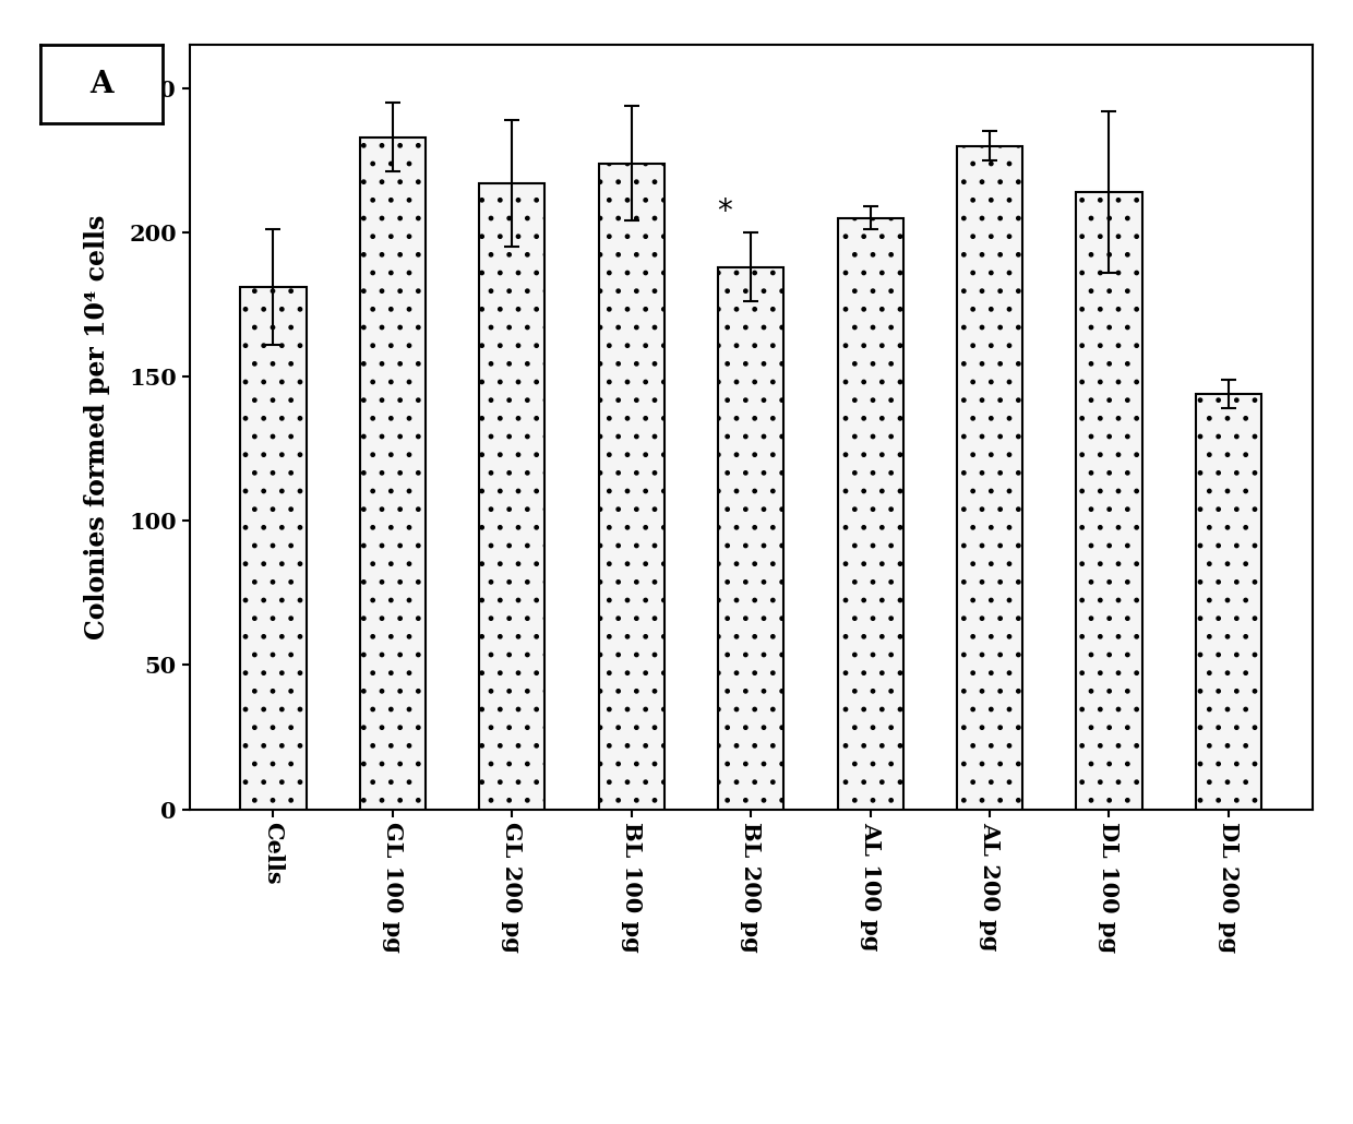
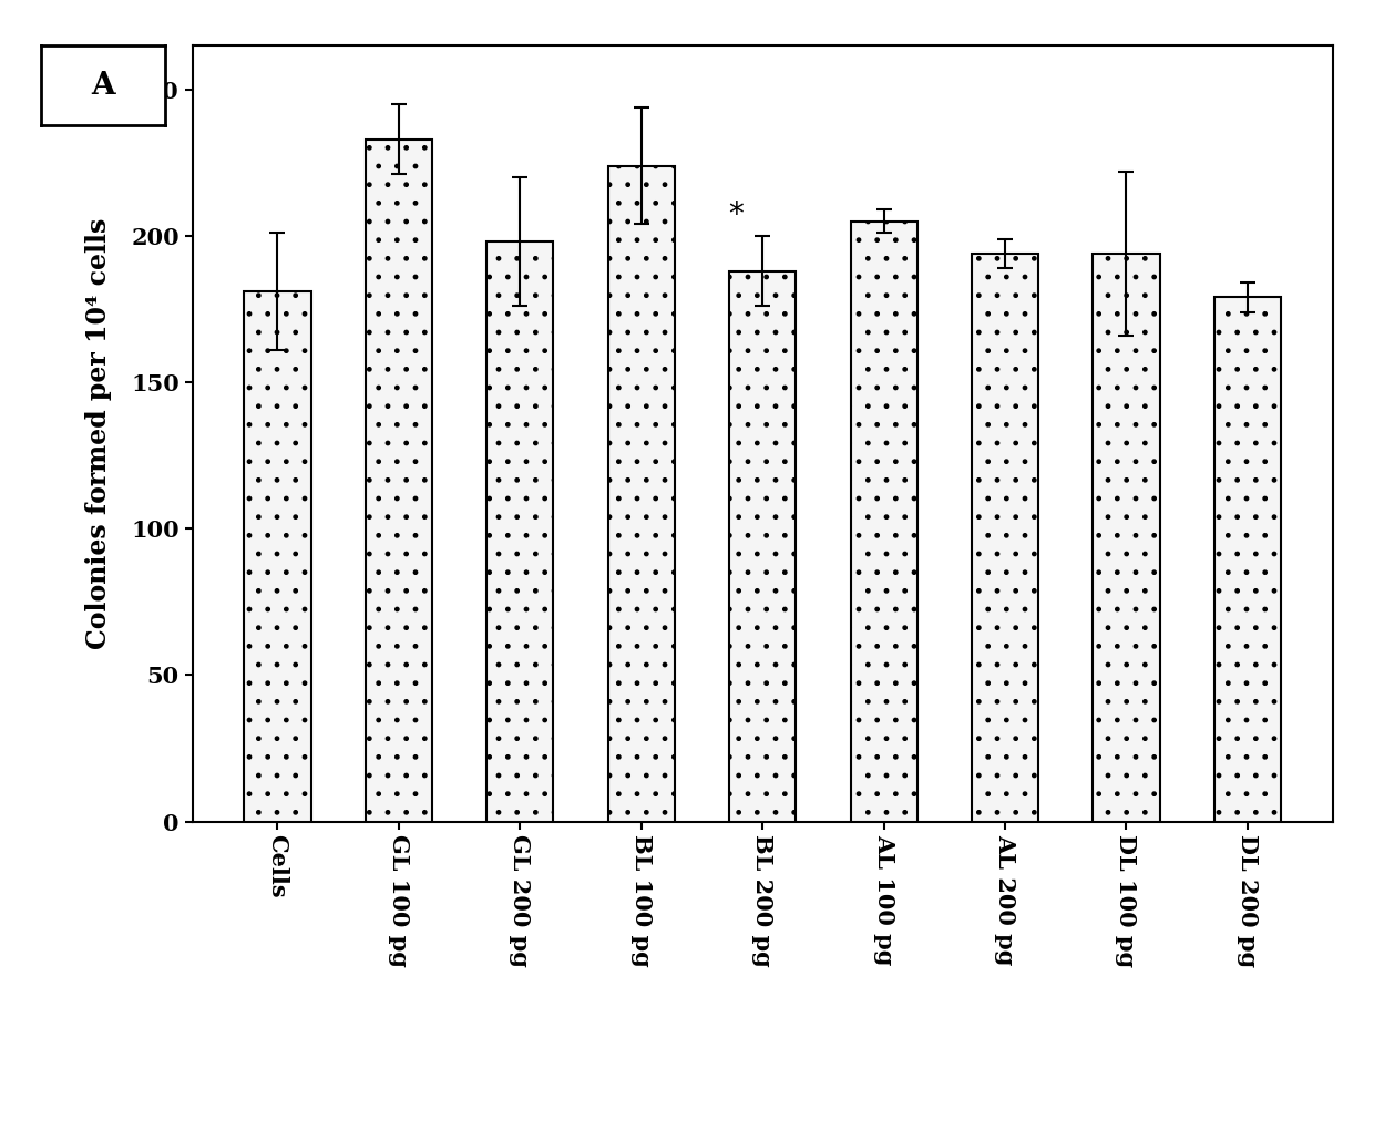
GL 200 pg: 217 -> 198
AL 200 pg: 230 -> 194
DL 100 pg: 214 -> 194
DL 200 pg: 144 -> 179
